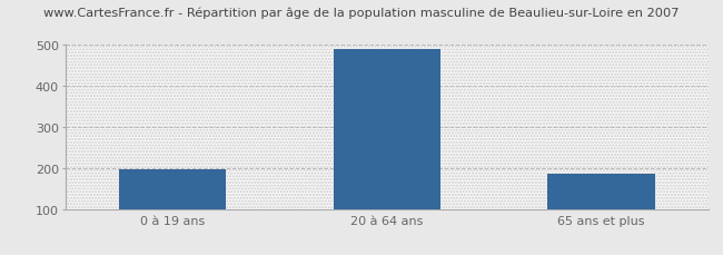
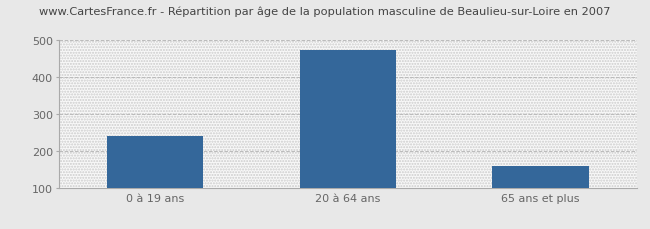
0 à 19 ans: 197 -> 240
20 à 64 ans: 490 -> 475
65 ans et plus: 185 -> 160
